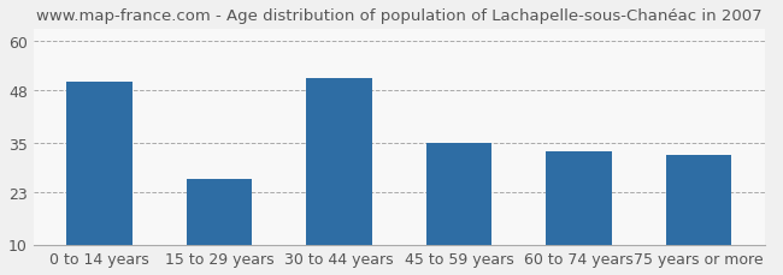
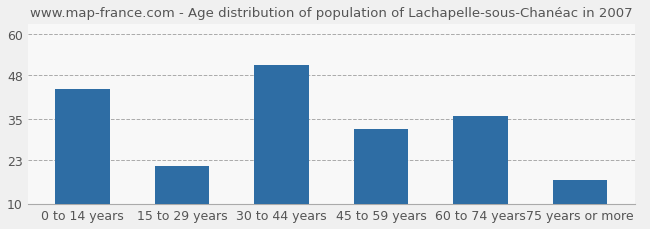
0 to 14 years: 50 -> 44
15 to 29 years: 26 -> 21
45 to 59 years: 35 -> 32
60 to 74 years: 33 -> 36
75 years or more: 32 -> 17
